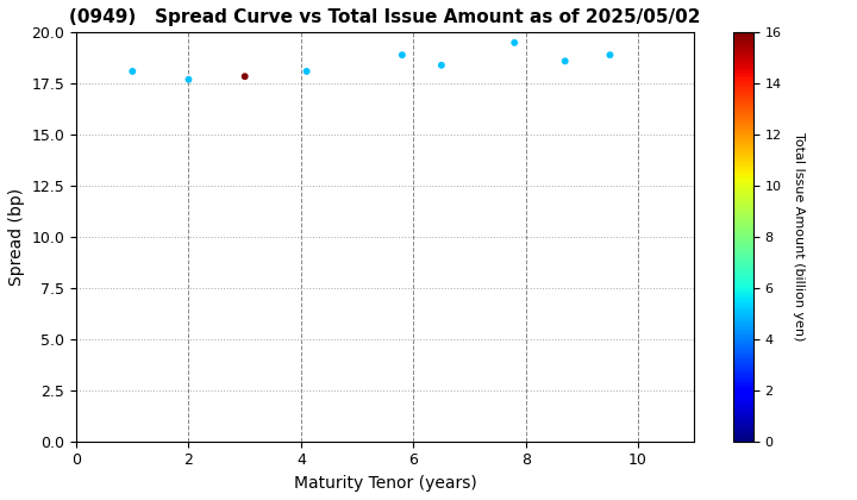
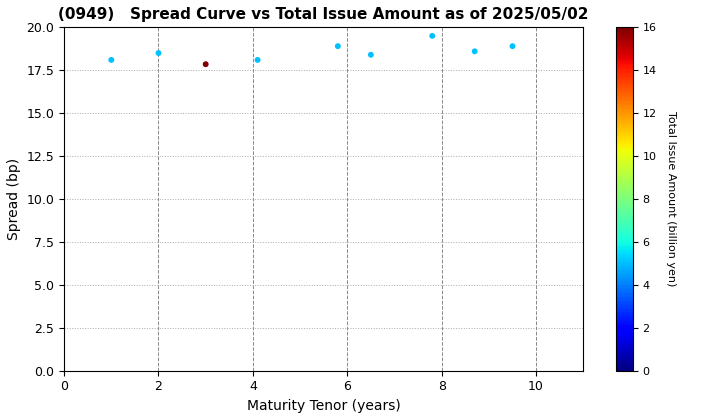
2: 17.7 -> 18.5
